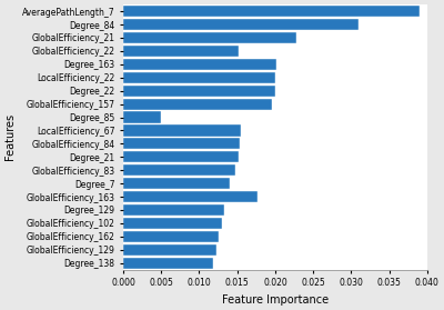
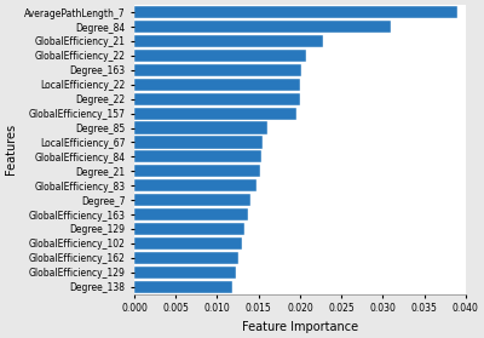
GlobalEfficiency_22: 0.0152 -> 0.0208
Degree_85: 0.0050 -> 0.0160
GlobalEfficiency_163: 0.0176 -> 0.0138
